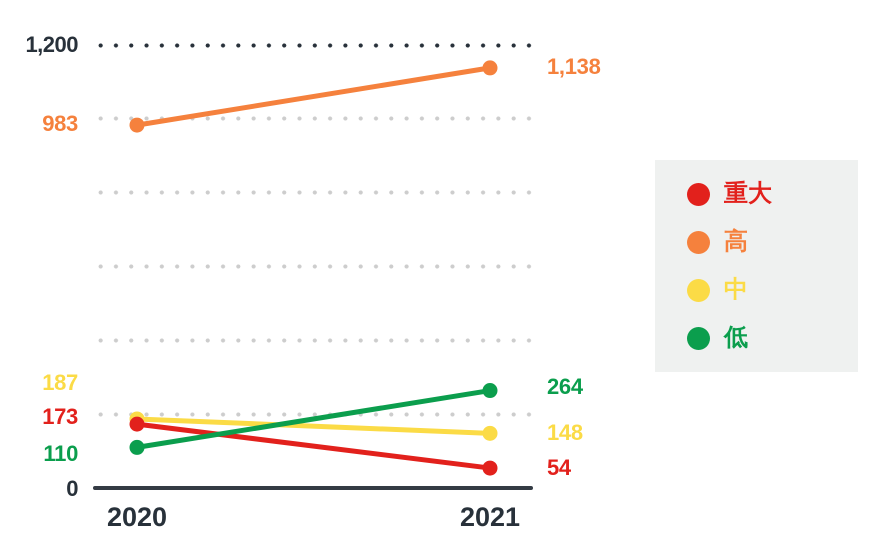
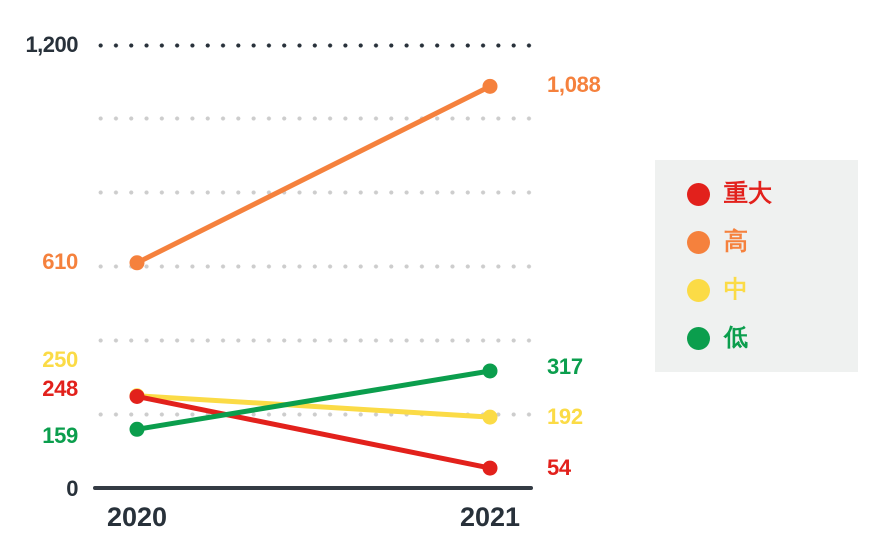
重大/2020: 173 -> 248
高/2020: 983 -> 610
中/2020: 187 -> 250
低/2020: 110 -> 159
高/2021: 1,138 -> 1,088
中/2021: 148 -> 192
低/2021: 264 -> 317
